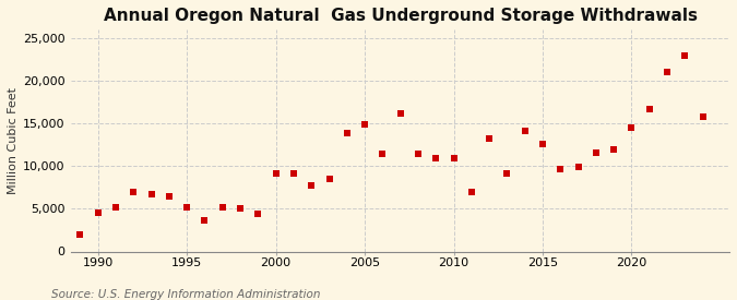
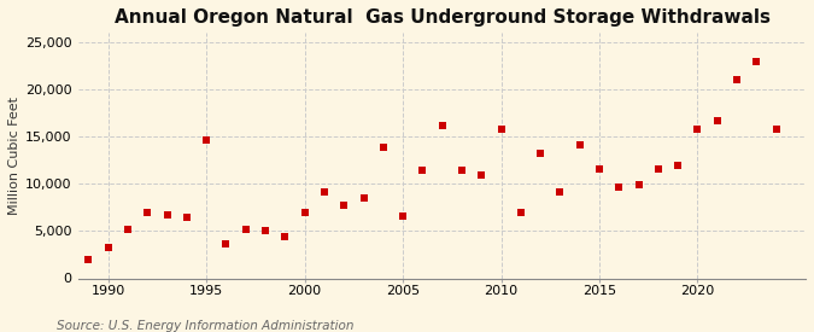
1990: 4,600 -> 3,200
1995: 5,200 -> 14,600
2000: 9,200 -> 7,000
2005: 14,900 -> 6,600
2010: 11,000 -> 15,800
2015: 12,600 -> 11,600
2020: 14,500 -> 15,800
